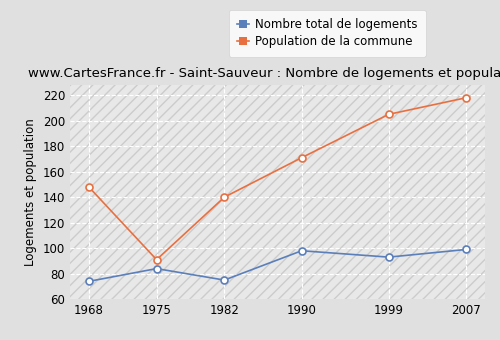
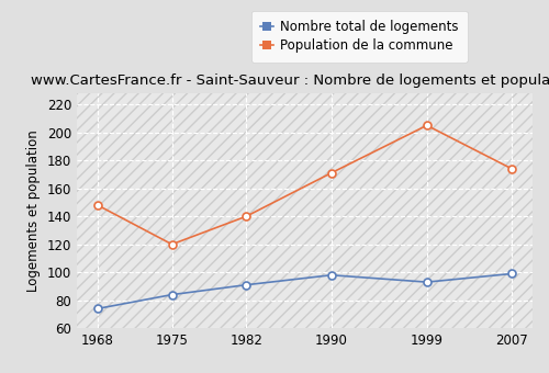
Population de la commune/1975: 91 -> 120
Nombre total de logements/1982: 75 -> 91
Population de la commune/2007: 218 -> 174
